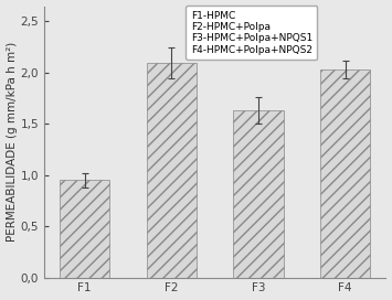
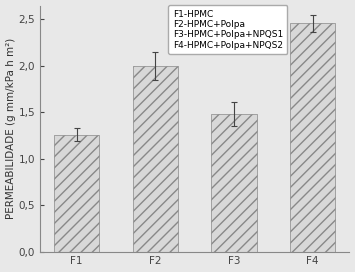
F1: 0,95 -> 1,26
F2: 2,10 -> 2,00
F3: 1,63 -> 1,48
F4: 2,03 -> 2,46
